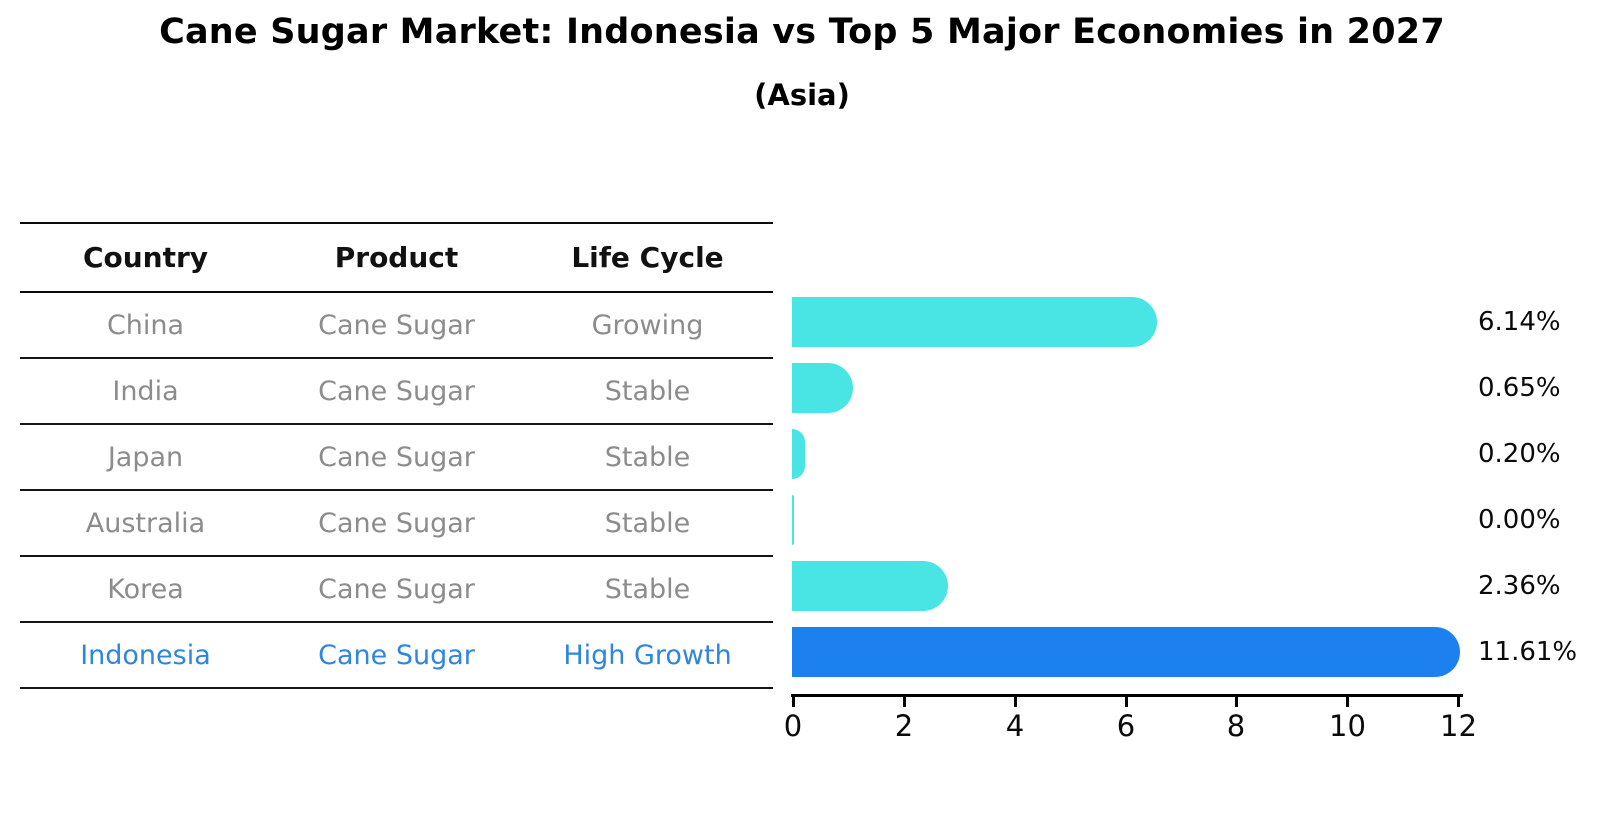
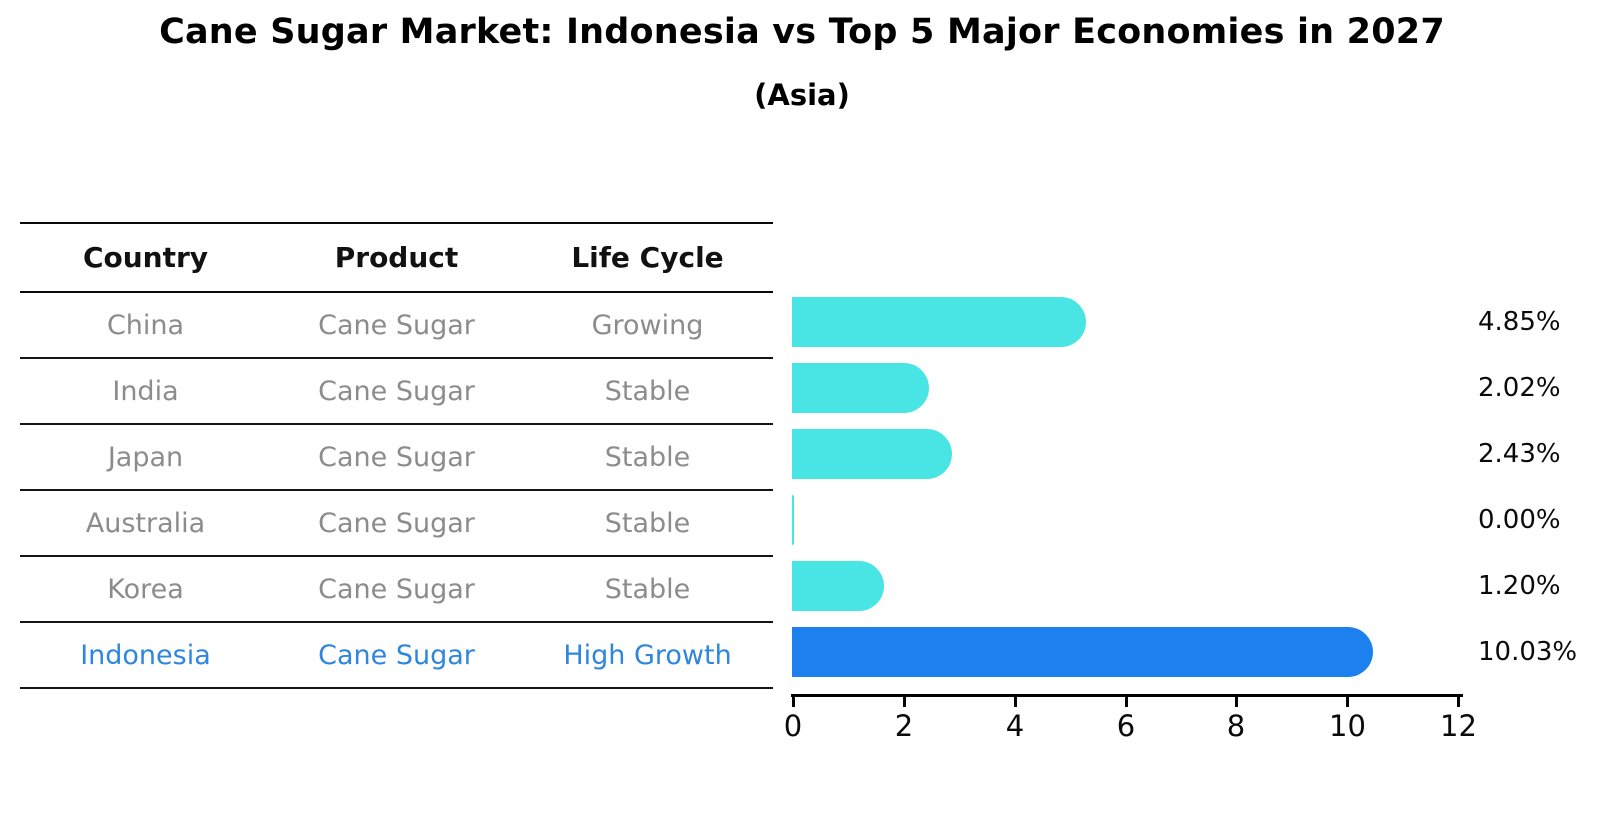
China: 6.14% -> 4.85%
India: 0.65% -> 2.02%
Japan: 0.20% -> 2.43%
Korea: 2.36% -> 1.20%
Indonesia: 11.61% -> 10.03%
